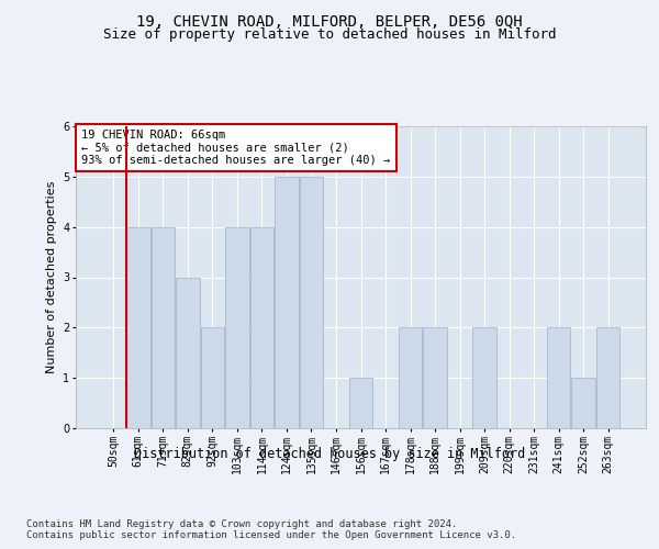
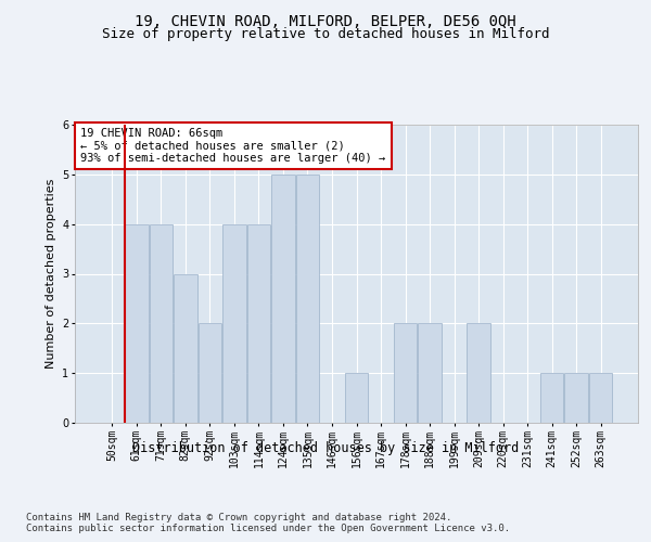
241sqm: 2 -> 1
263sqm: 2 -> 1
